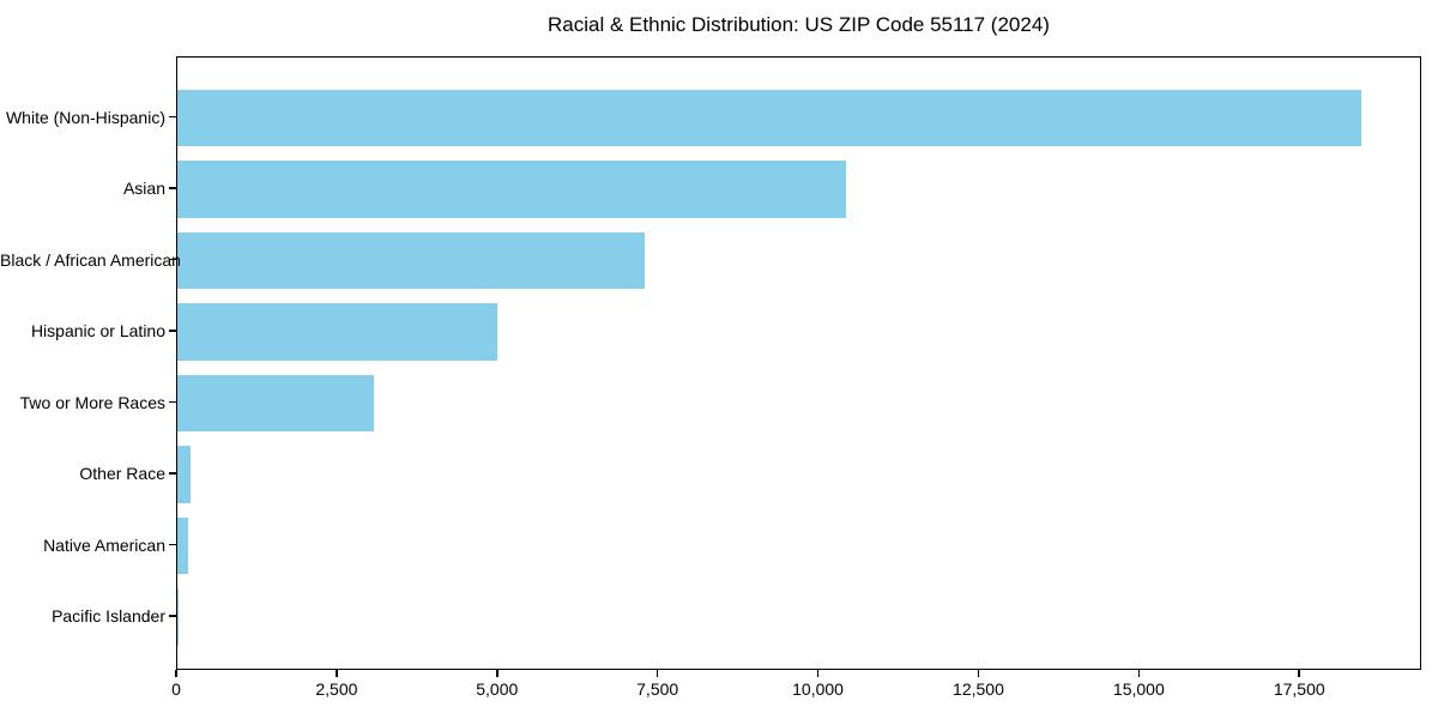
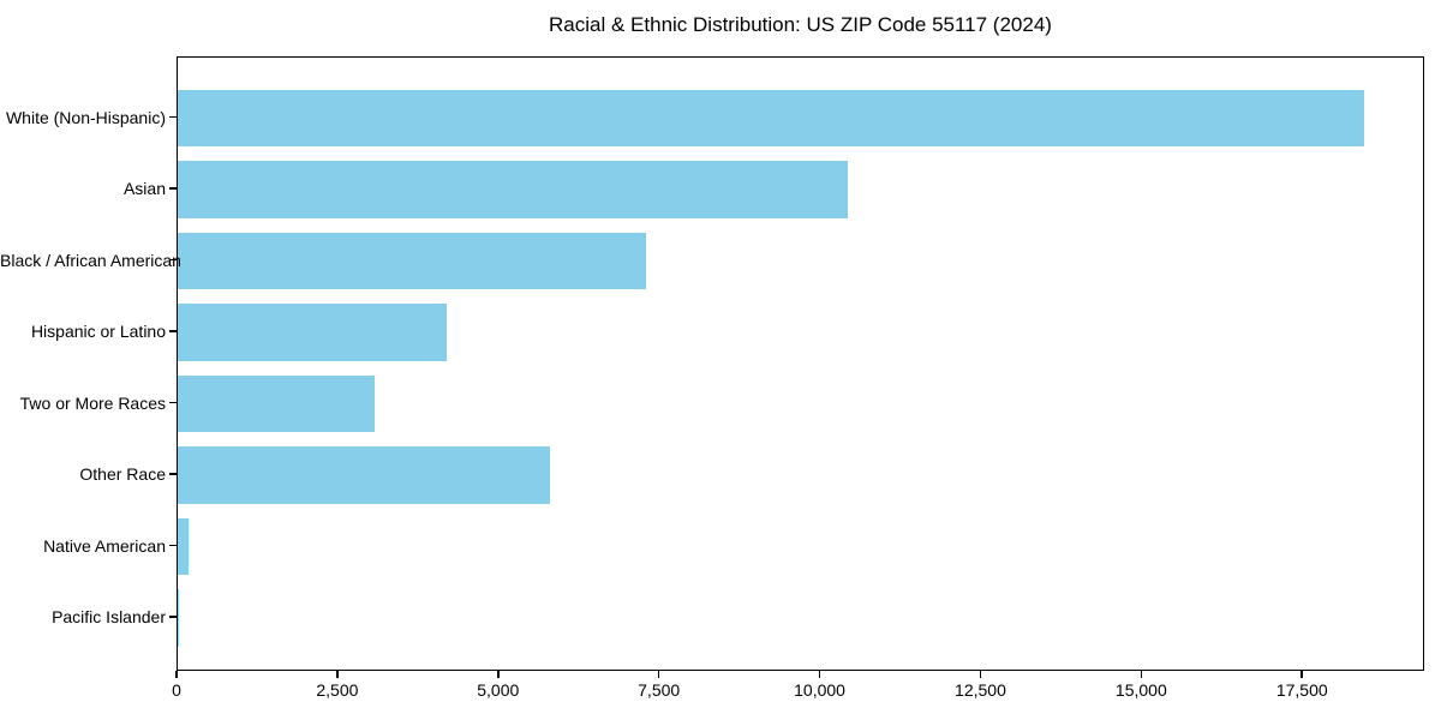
Hispanic or Latino: 5000 -> 4200
Other Race: 200 -> 5800
